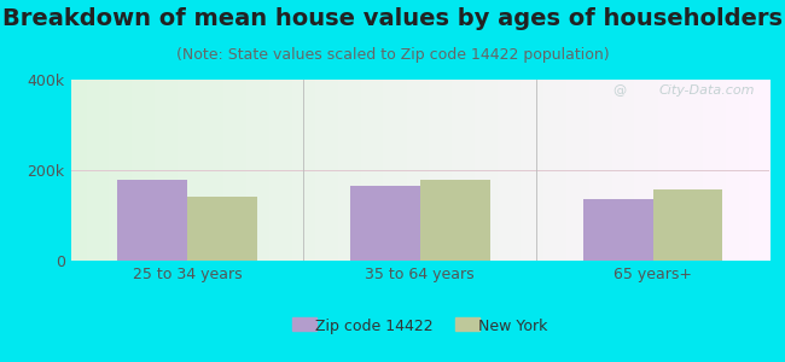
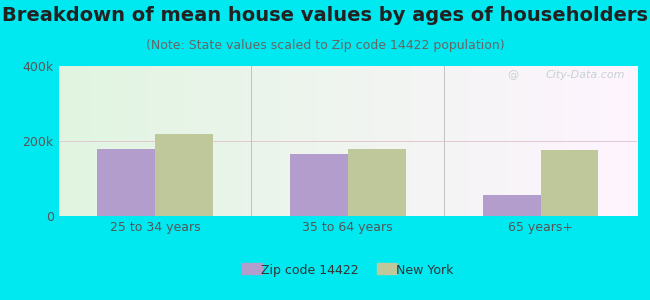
New York/25 to 34 years: 142k -> 220k
Zip code 14422/65 years+: 135k -> 55k
New York/65 years+: 158k -> 175k
